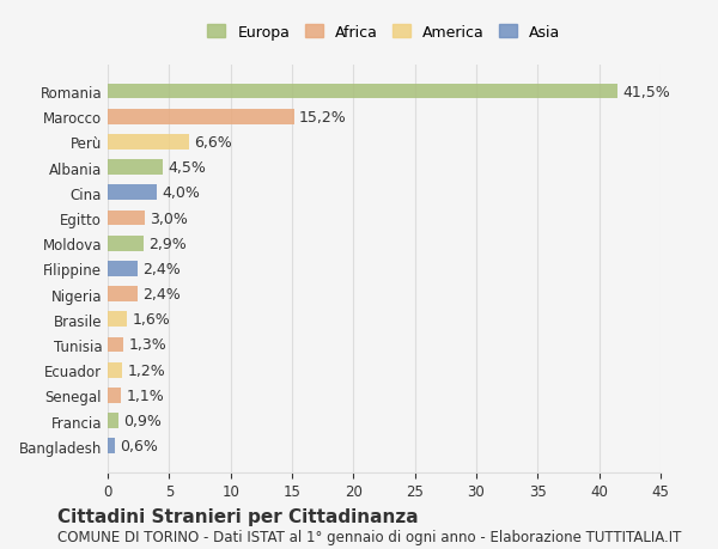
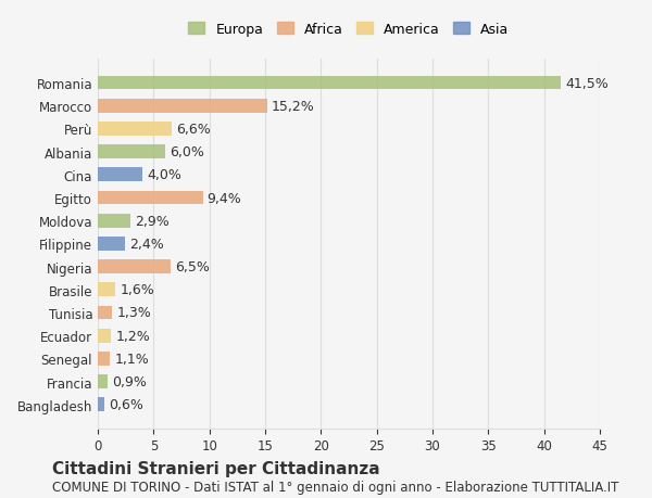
Albania: 4,5% -> 6,0%
Egitto: 3,0% -> 9,4%
Nigeria: 2,4% -> 6,5%
